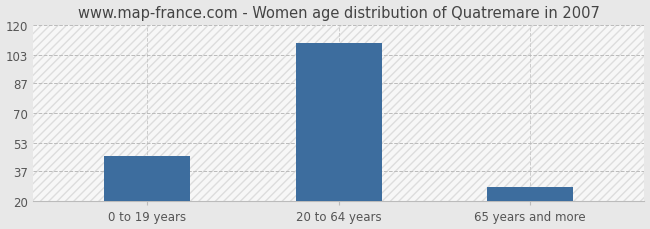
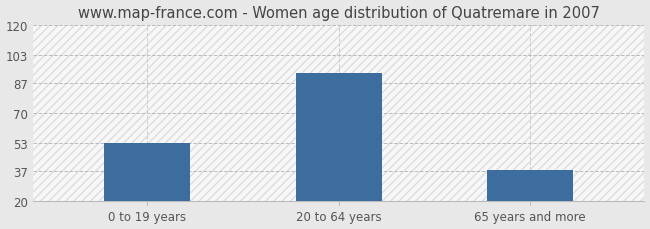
0 to 19 years: 46 -> 53
20 to 64 years: 110 -> 93
65 years and more: 28 -> 38
